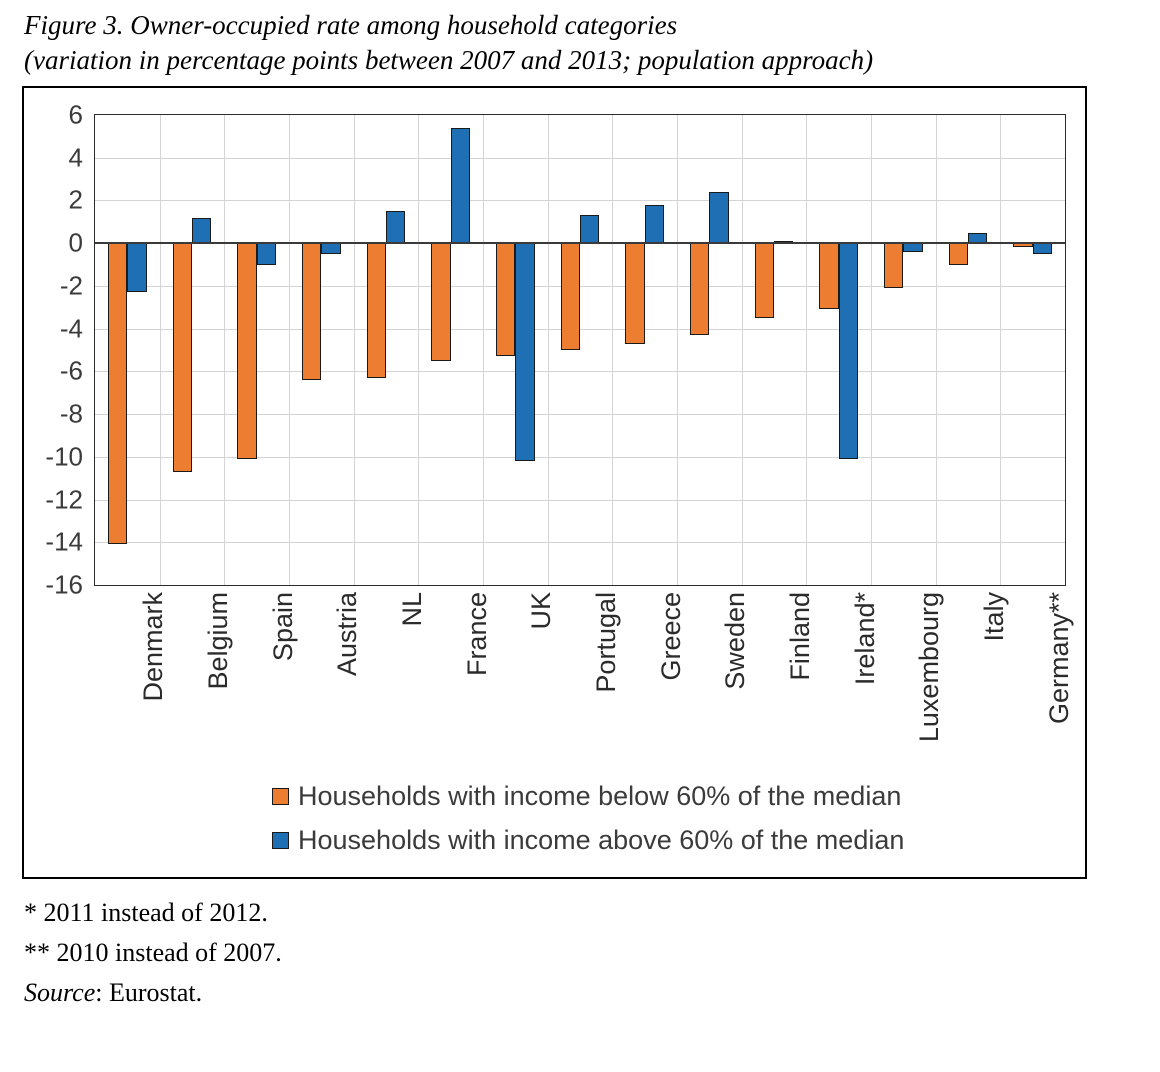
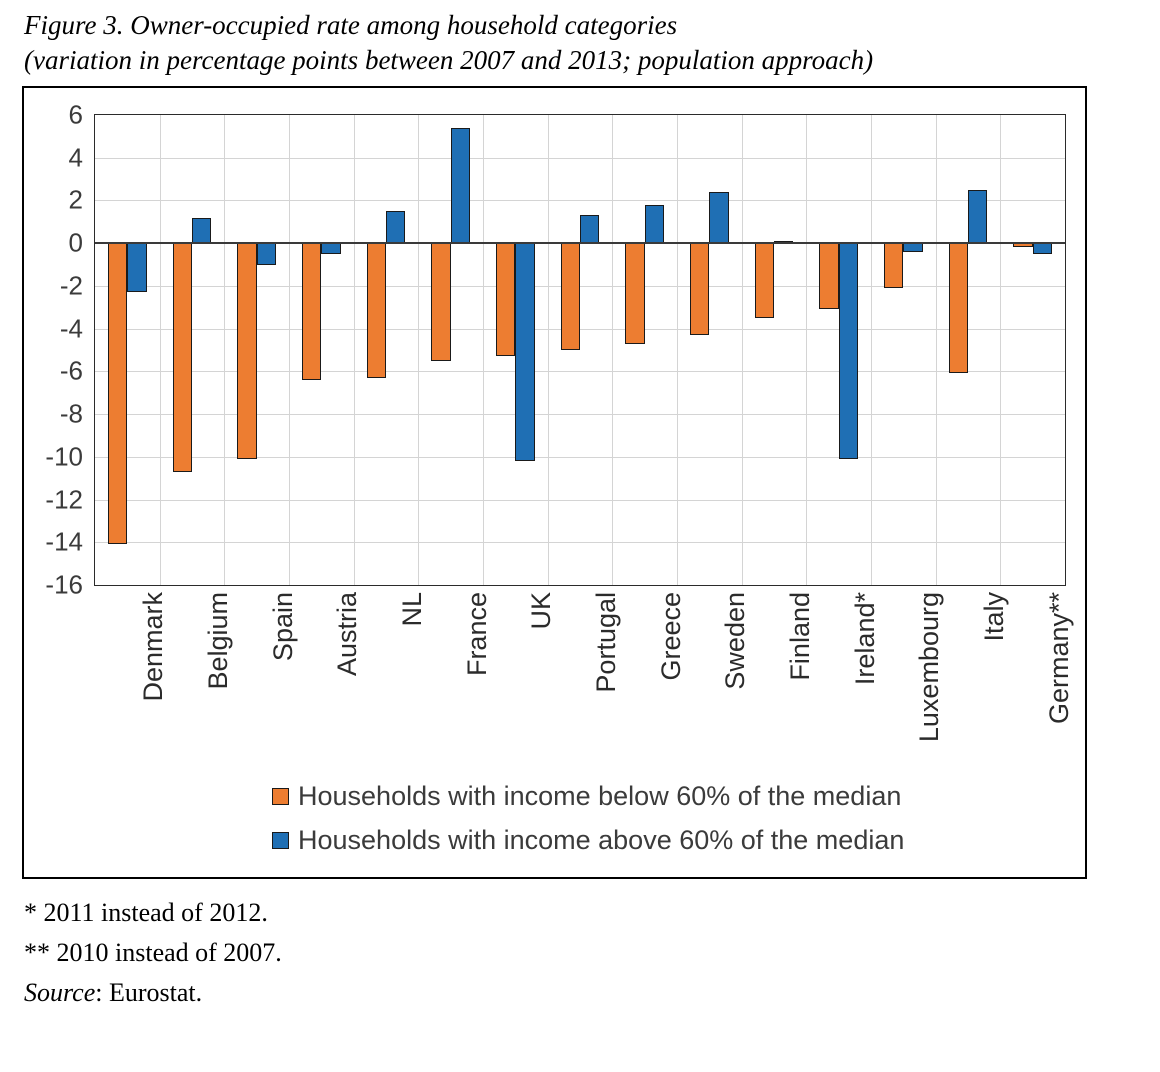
Households with income below 60% of the median/Italy: -1.0 -> -6.1
Households with income above 60% of the median/Italy: 0.5 -> 2.5
